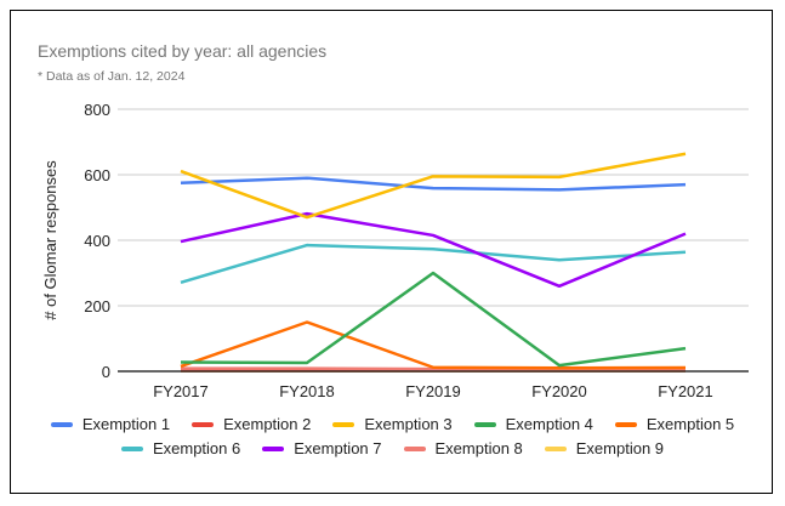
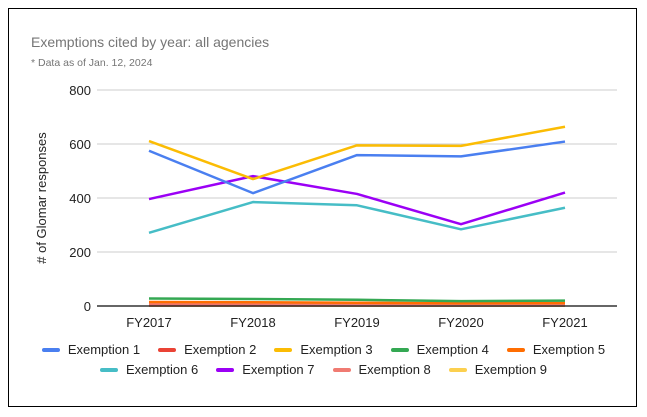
Exemption 1/FY2018: 590 -> 420
Exemption 5/FY2018: 150 -> 10
Exemption 4/FY2019: 300 -> 20
Exemption 6/FY2020: 340 -> 280
Exemption 7/FY2020: 260 -> 300
Exemption 1/FY2021: 570 -> 610
Exemption 4/FY2021: 70 -> 20
